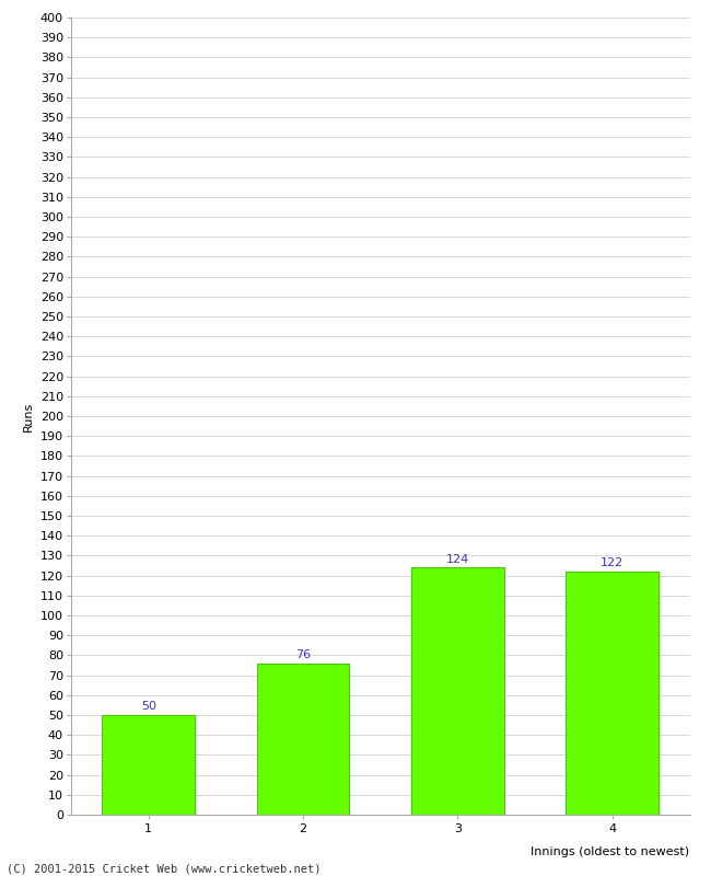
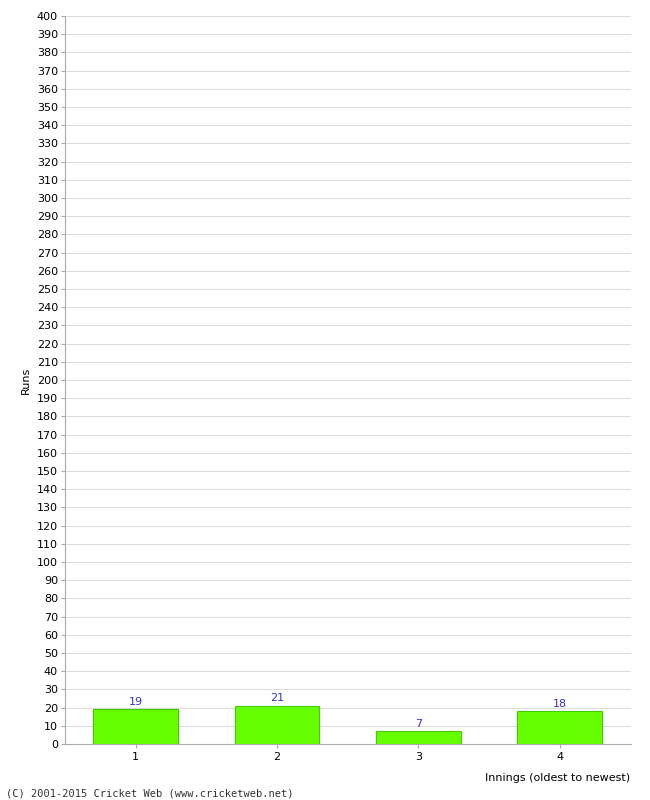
1: 50 -> 19
2: 76 -> 21
3: 124 -> 7
4: 122 -> 18
